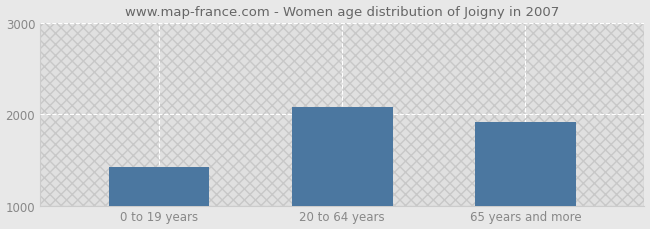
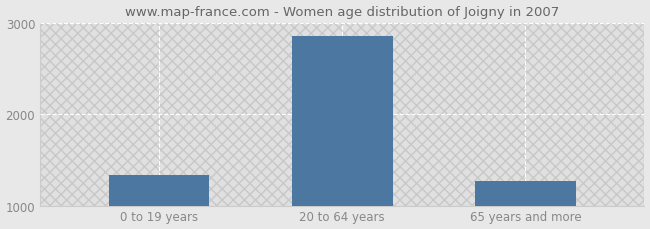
0 to 19 years: 1420 -> 1340
20 to 64 years: 2080 -> 2860
65 years and more: 1920 -> 1270
